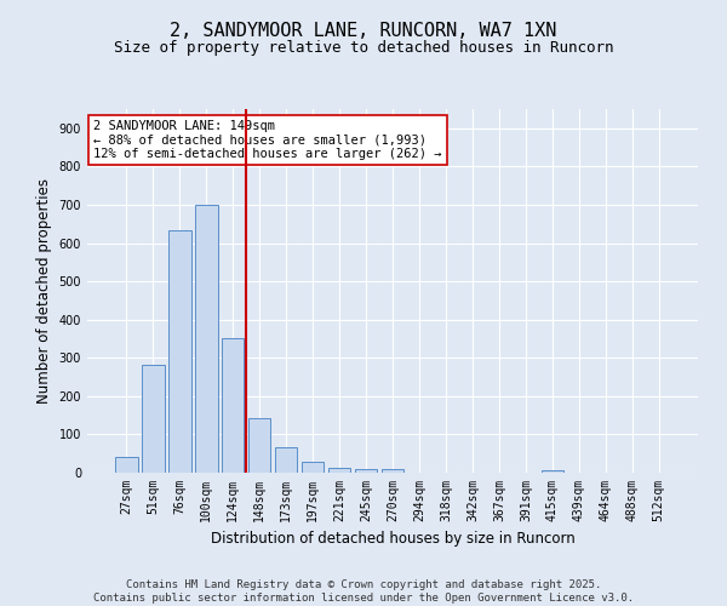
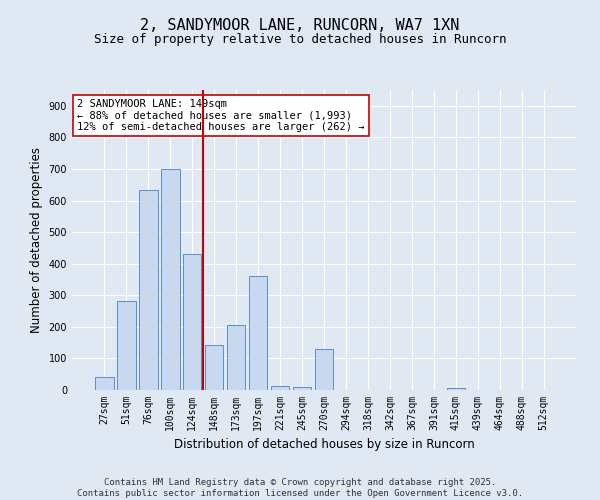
124sqm: 352 -> 430
173sqm: 65 -> 205
197sqm: 28 -> 360
270sqm: 11 -> 130
